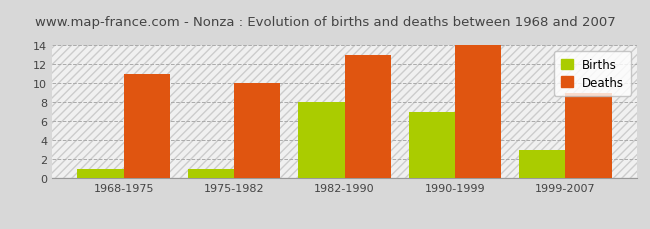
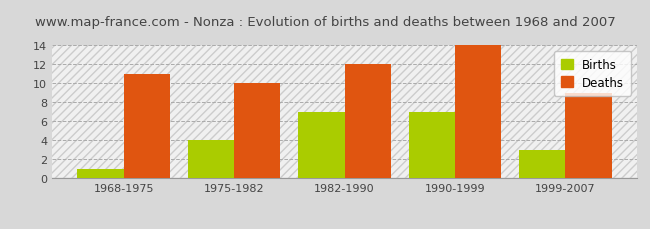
Births/1975-1982: 1 -> 4
Births/1982-1990: 8 -> 7
Deaths/1982-1990: 13 -> 12
